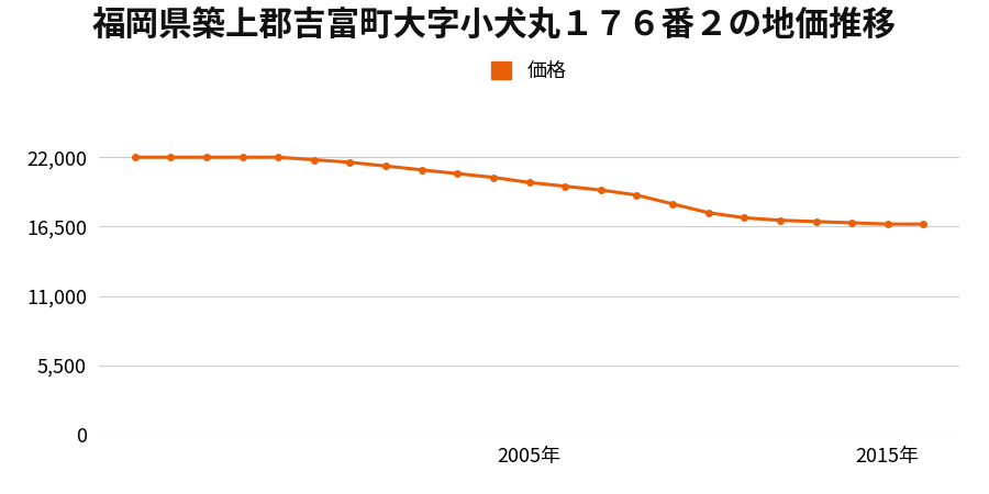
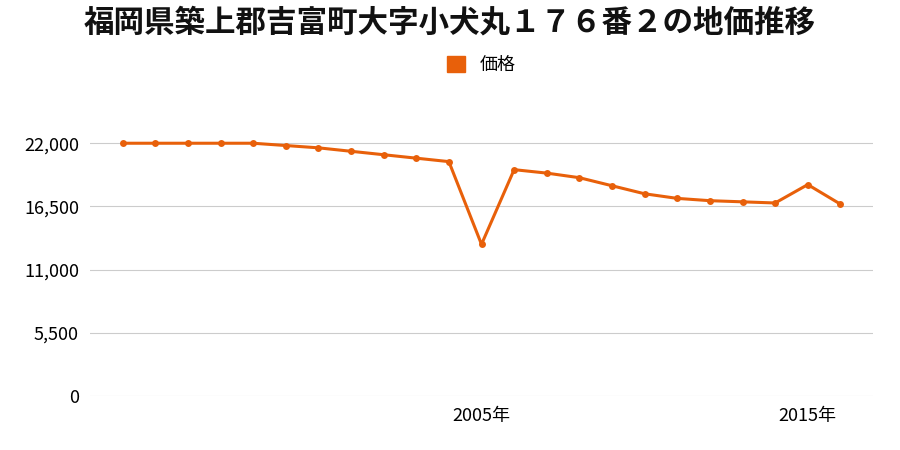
2005年: 20,000 -> 13,200
2015年: 16,700 -> 18,400
